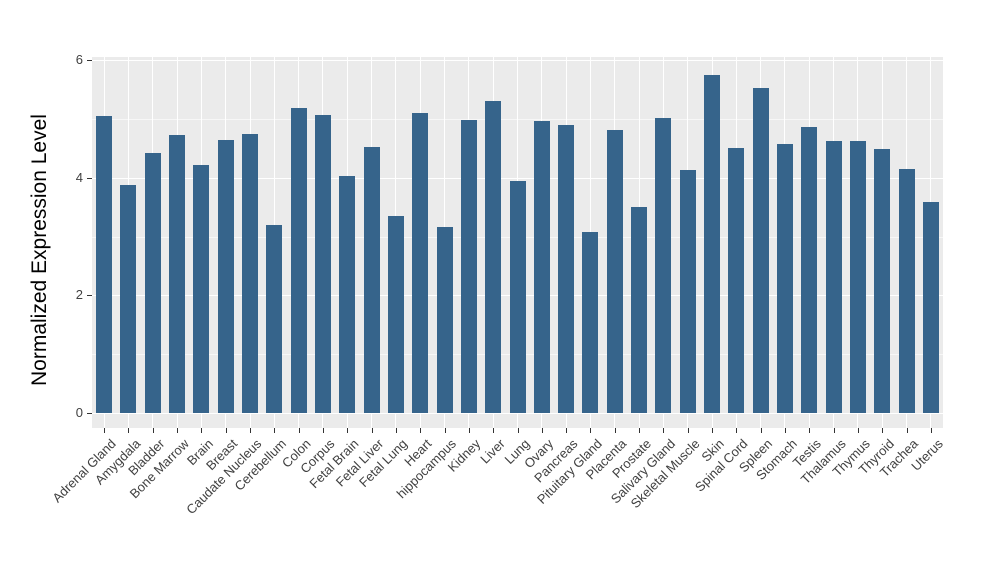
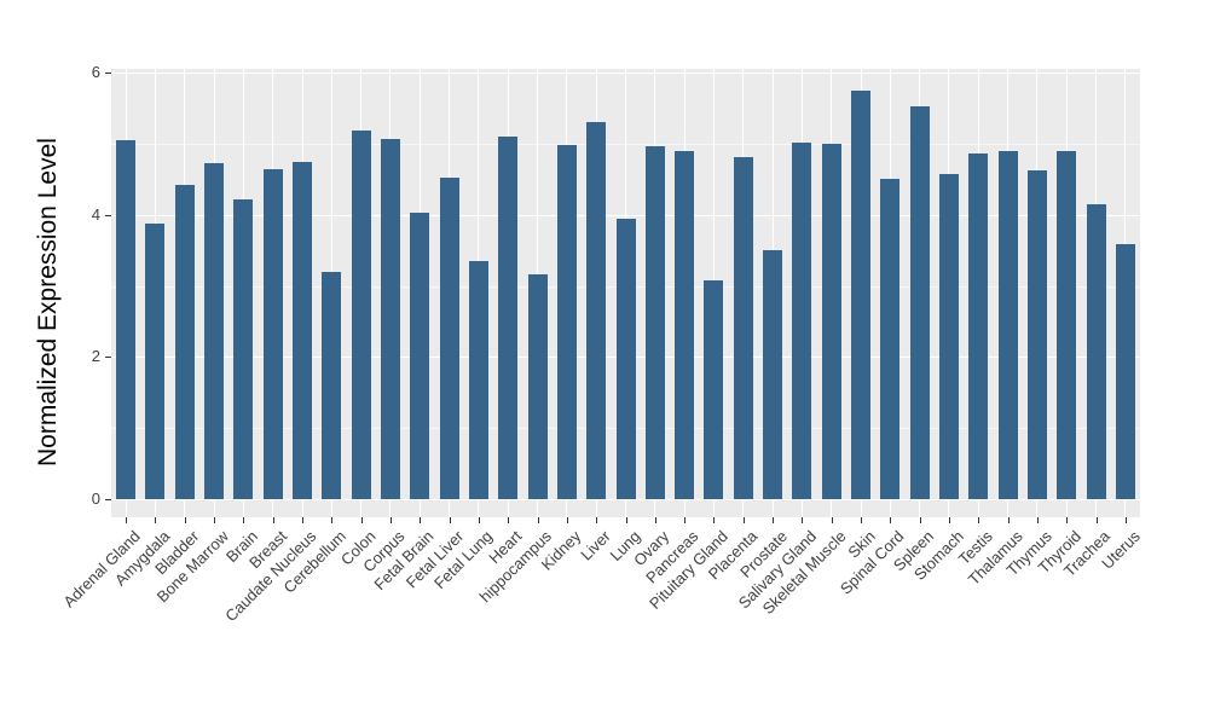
Skeletal Muscle: 4.1 -> 5.0
Thalamus: 4.6 -> 4.9
Thyroid: 4.5 -> 4.9
